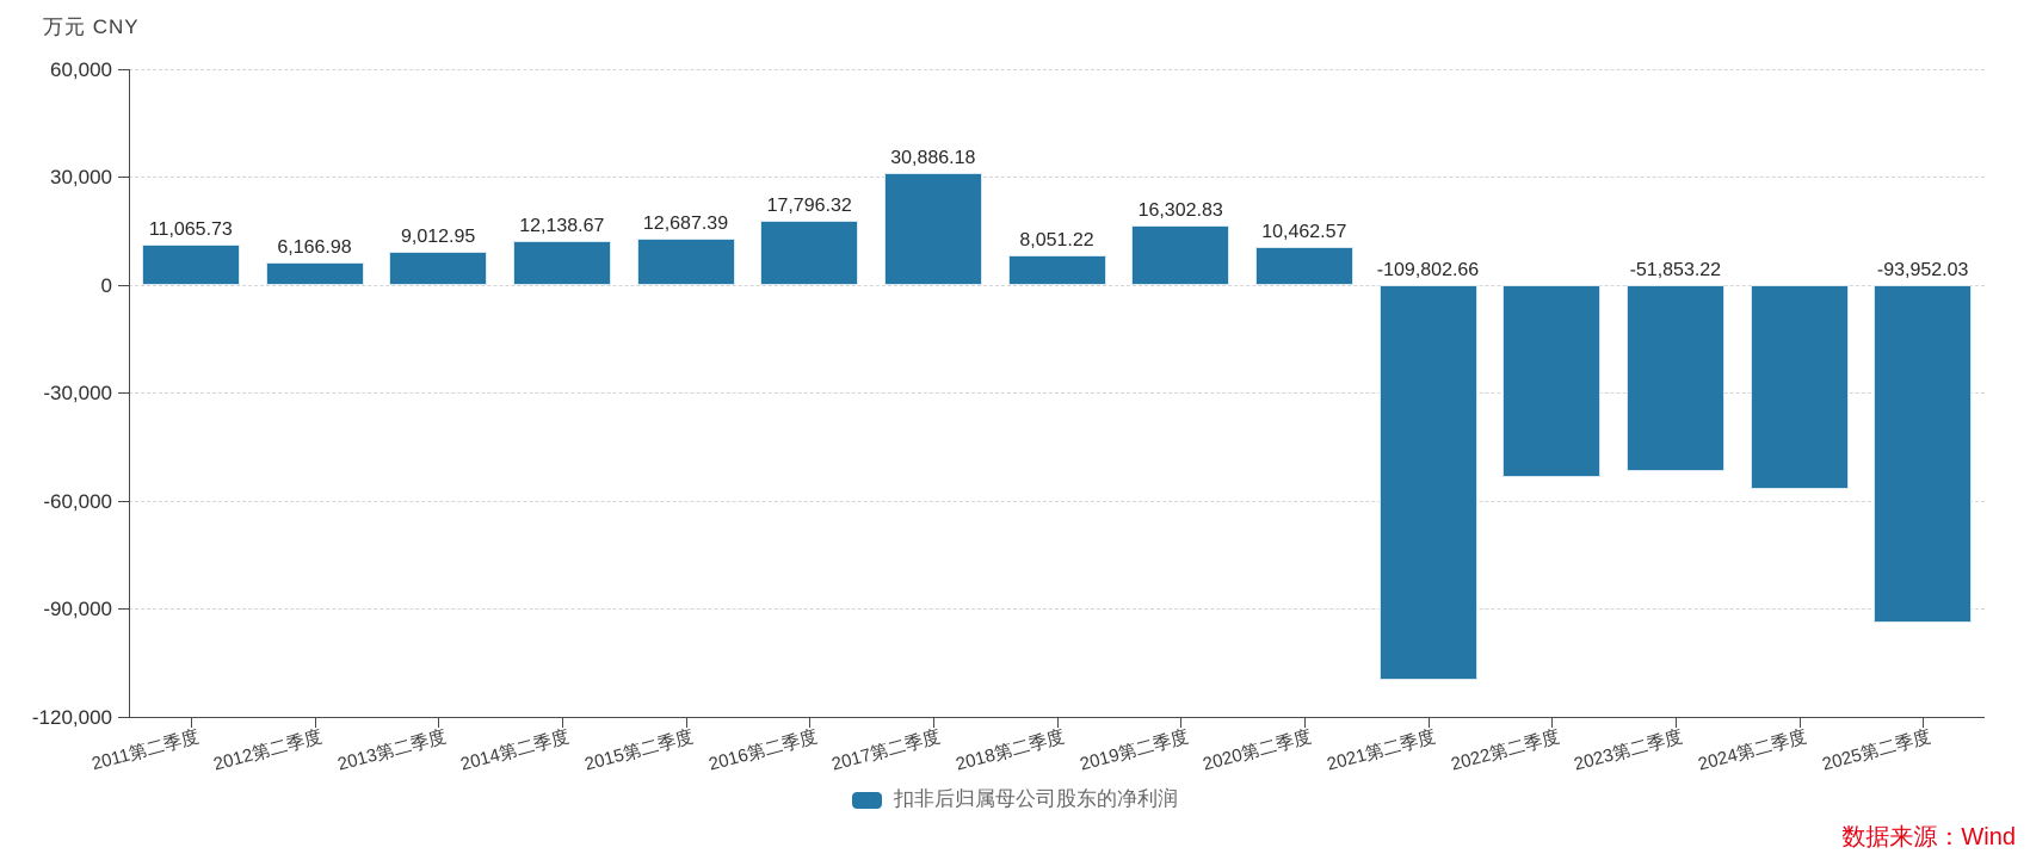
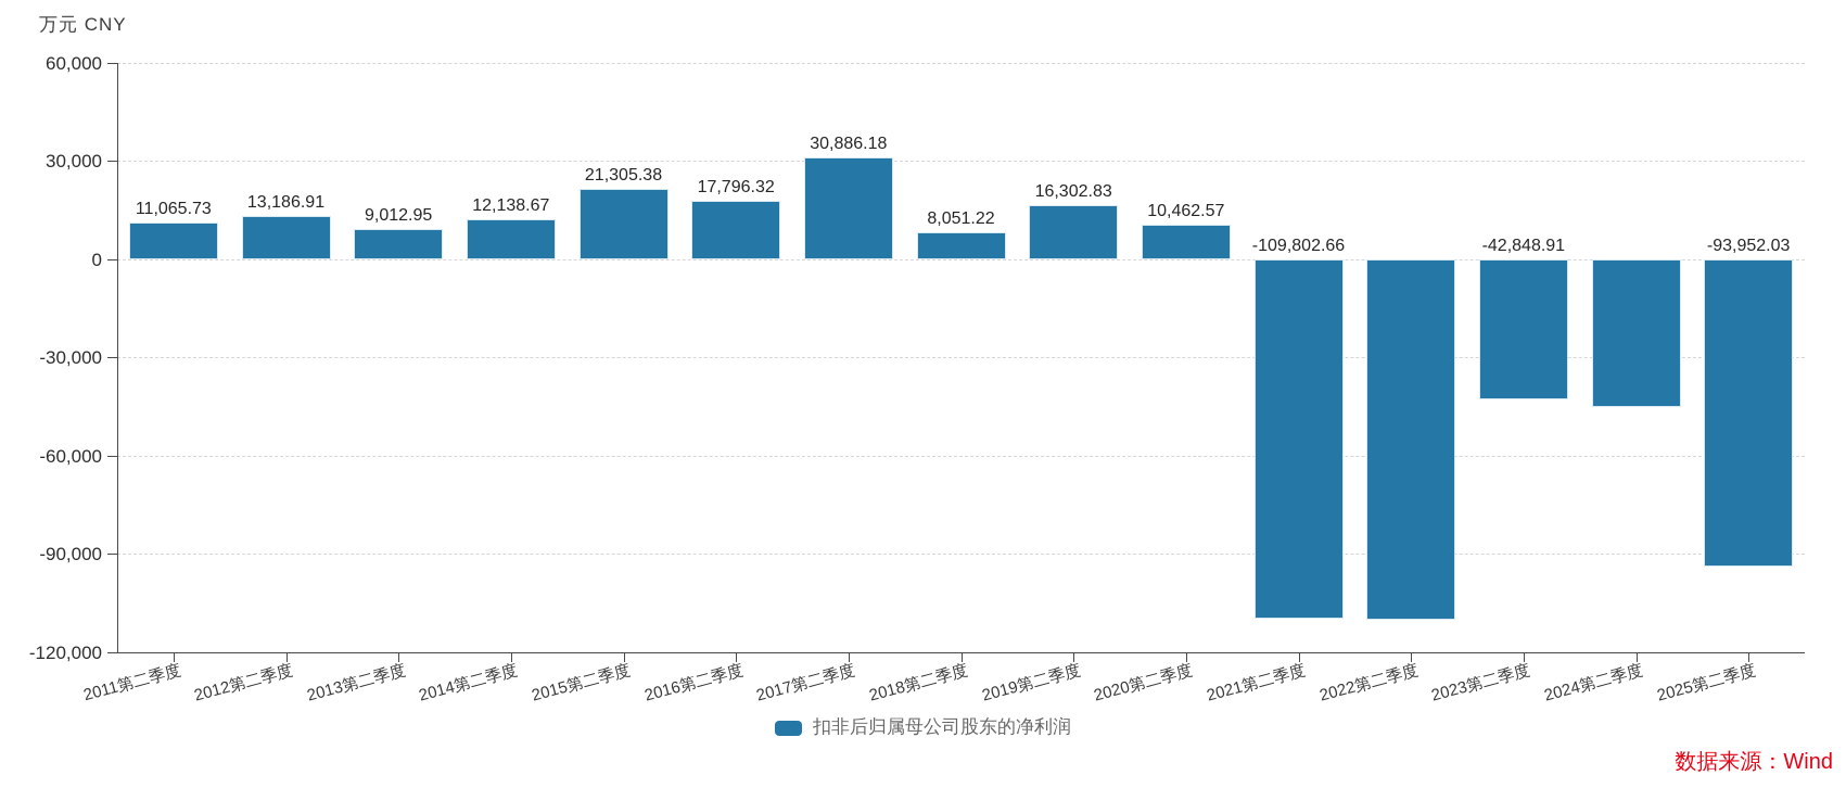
2012第二季度: 6,166.98 -> 13,186.91
2015第二季度: 12,687.39 -> 21,305.38
2022第二季度: -53000 -> -110000
2023第二季度: -51,853.22 -> -42,848.91
2024第二季度: -57000 -> -45000
